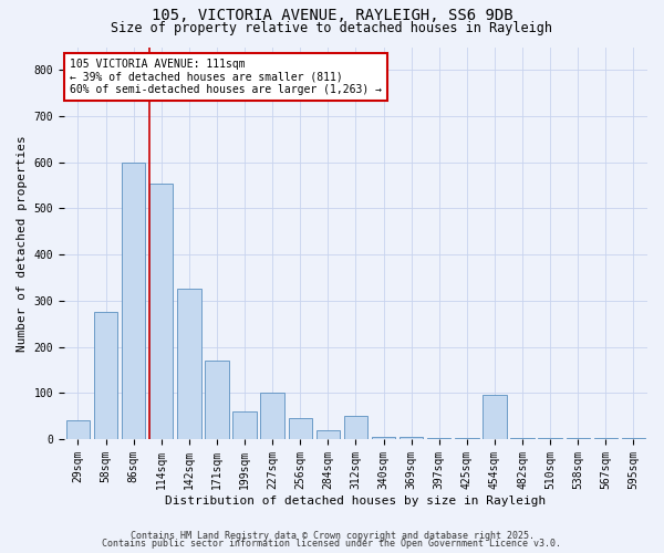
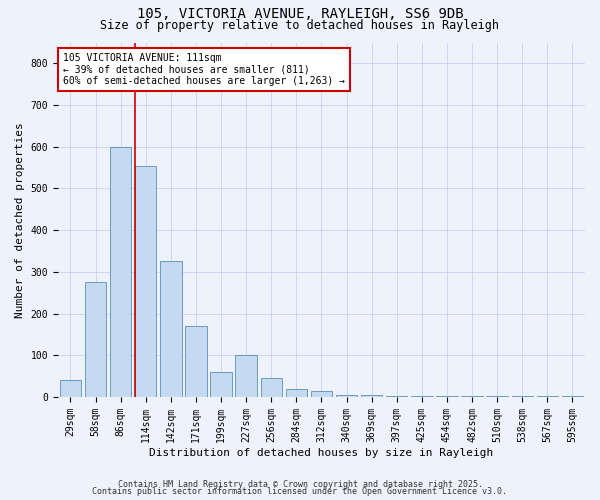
312sqm: 50 -> 15
454sqm: 95 -> 2
